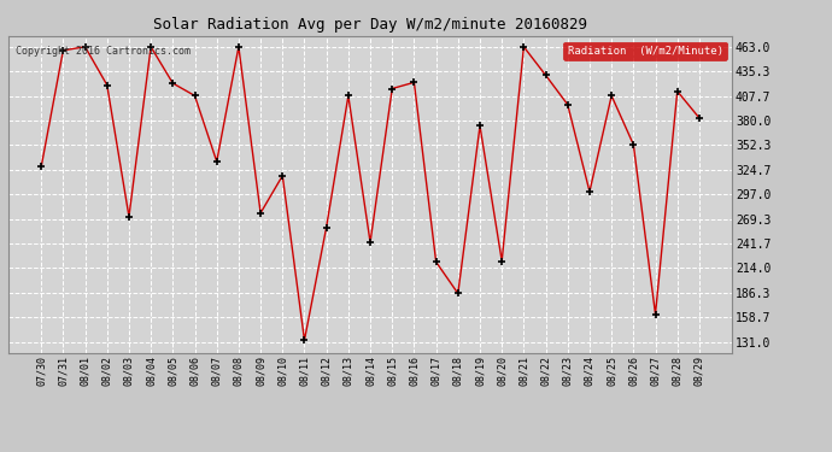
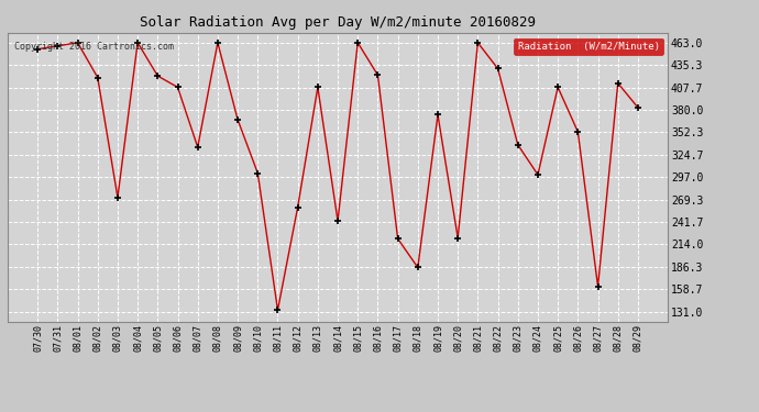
07/30: 328 -> 455
08/09: 276 -> 368
08/10: 318 -> 302
08/15: 416 -> 463
08/23: 398 -> 337
